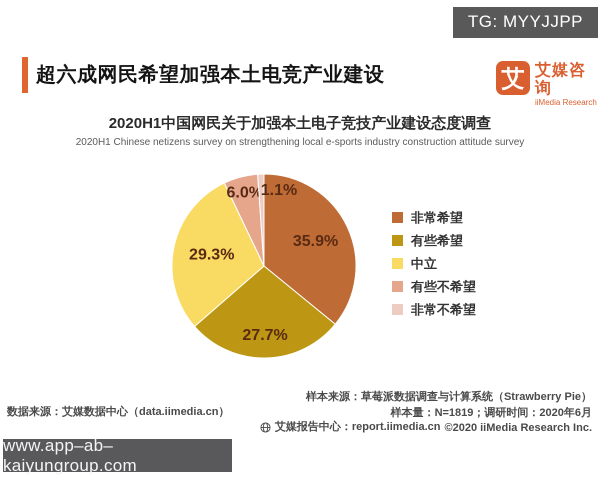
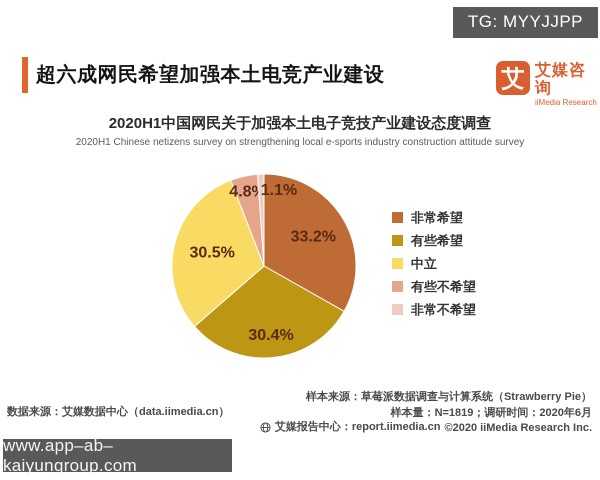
非常希望: 35.9% -> 33.2%
有些希望: 27.7% -> 30.4%
中立: 29.3% -> 30.5%
有些不希望: 6.0% -> 4.8%
